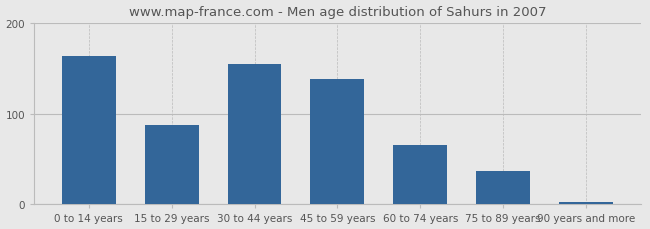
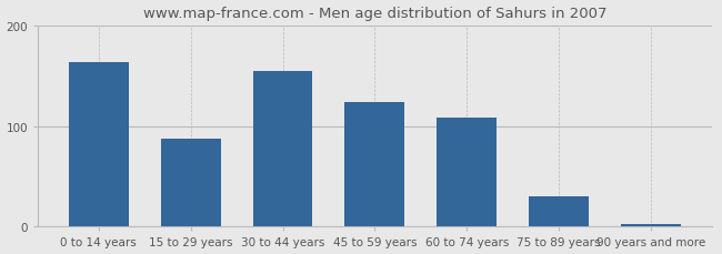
45 to 59 years: 138 -> 124
60 to 74 years: 65 -> 108
75 to 89 years: 37 -> 30
